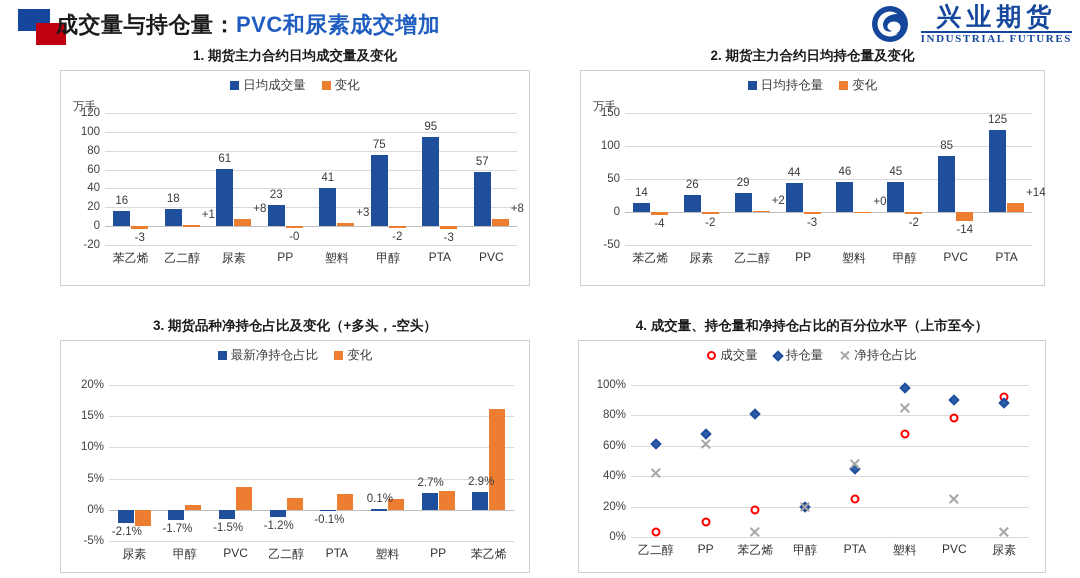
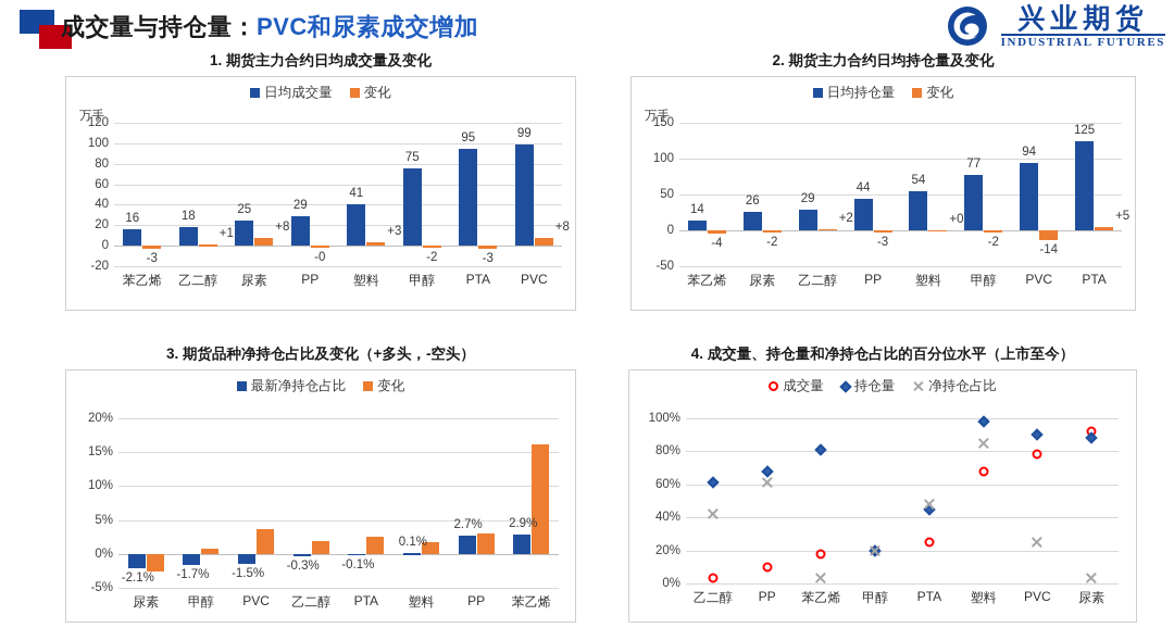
1. 期货主力合约日均成交量及变化/日均成交量/尿素: 61 -> 25
1. 期货主力合约日均成交量及变化/日均成交量/PP: 23 -> 29
1. 期货主力合约日均成交量及变化/日均成交量/PVC: 57 -> 99
2. 期货主力合约日均持仓量及变化/日均持仓量/塑料: 46 -> 54
2. 期货主力合约日均持仓量及变化/日均持仓量/甲醇: 45 -> 77
2. 期货主力合约日均持仓量及变化/日均持仓量/PVC: 85 -> 94
2. 期货主力合约日均持仓量及变化/变化/PTA: +14 -> +5
3. 期货品种净持仓占比及变化（+多头，-空头）/最新净持仓占比/乙二醇: -1.2% -> -0.3%
